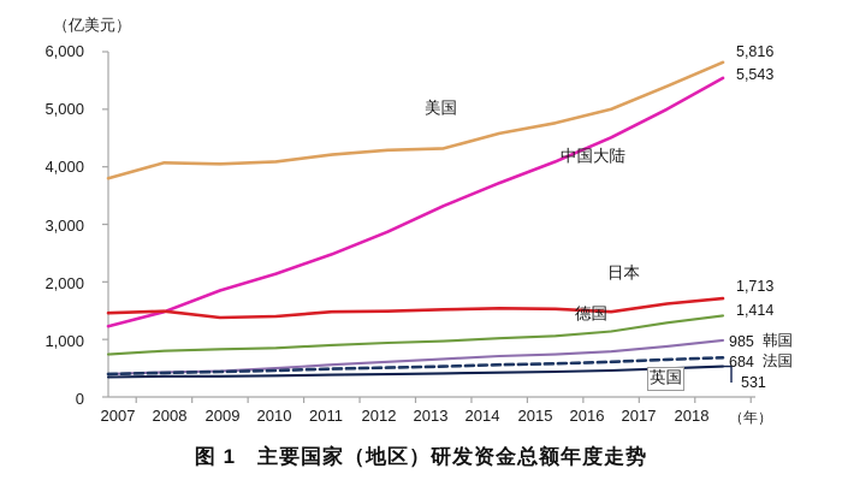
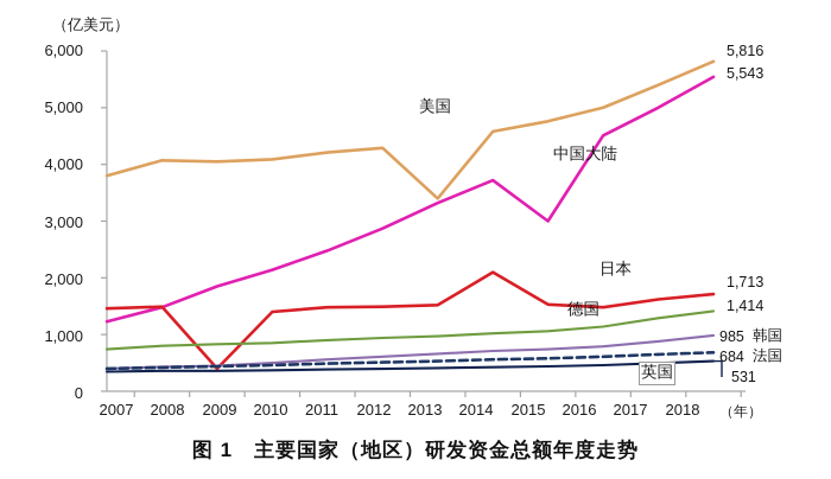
日本/2009: 1400 -> 400
美国/2013: 4300 -> 3400
日本/2014: 1500 -> 2100
中国大陆/2015: 4100 -> 3000
